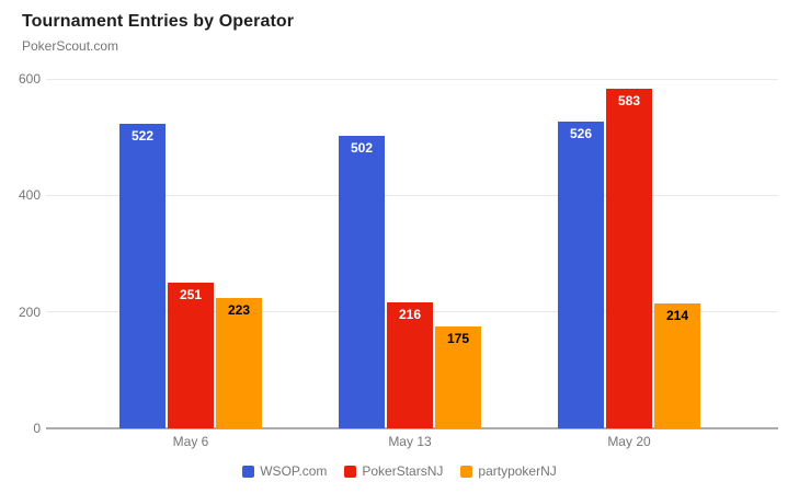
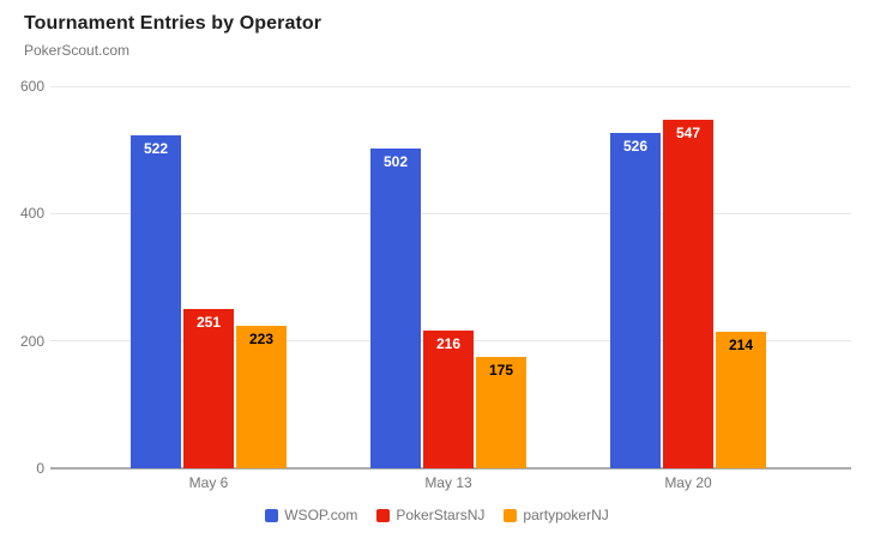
PokerStarsNJ/May 20: 583 -> 547
